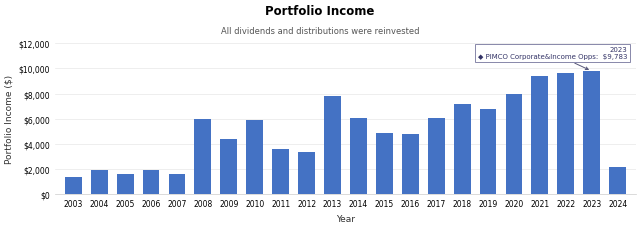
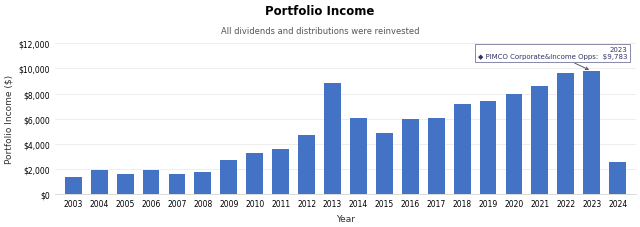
2008: $6,000 -> $1,800
2009: $4,400 -> $2,700
2010: $5,900 -> $3,300
2012: $3,400 -> $4,700
2013: $7,800 -> $8,800
2016: $4,800 -> $6,000
2019: $6,800 -> $7,400
2021: $9,400 -> $8,600
2024: $2,200 -> $2,600
